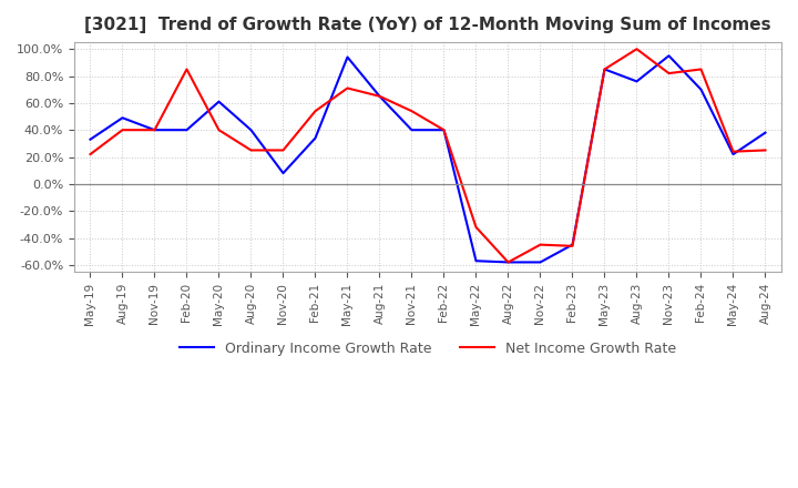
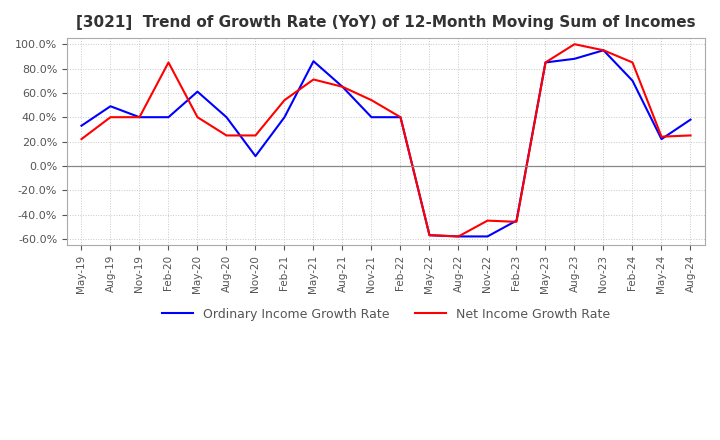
Ordinary Income Growth Rate/Feb-21: 34% -> 40%
Ordinary Income Growth Rate/May-21: 94% -> 86%
Net Income Growth Rate/May-22: -32% -> -57%
Ordinary Income Growth Rate/Aug-23: 76% -> 88%
Net Income Growth Rate/Nov-23: 82% -> 95%
